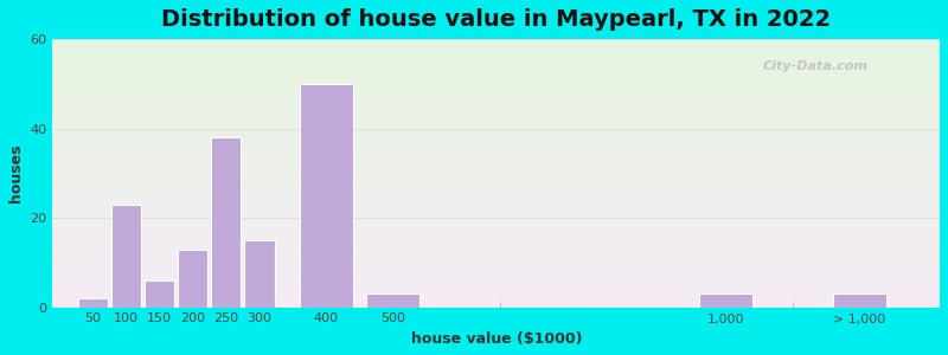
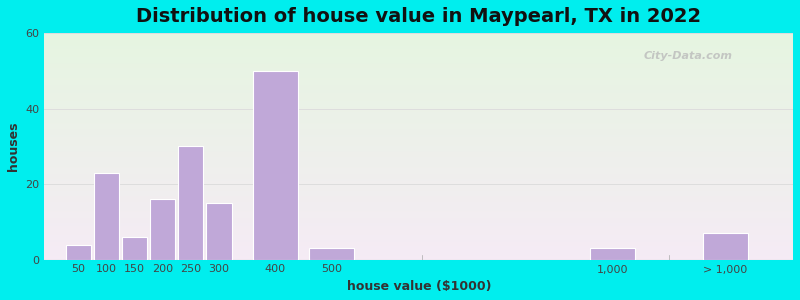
50: 2 -> 4
200: 13 -> 16
250: 38 -> 30
> 1,000: 3 -> 7
